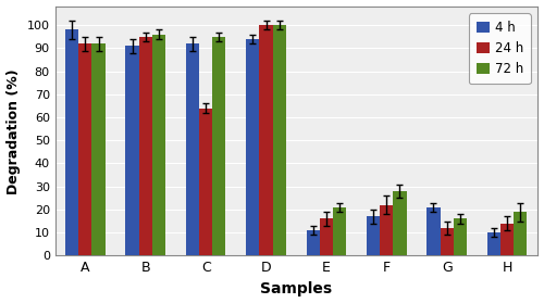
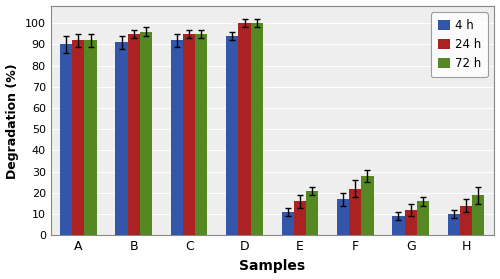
4 h/A: 98 -> 90
24 h/C: 64 -> 95
4 h/G: 21 -> 9
